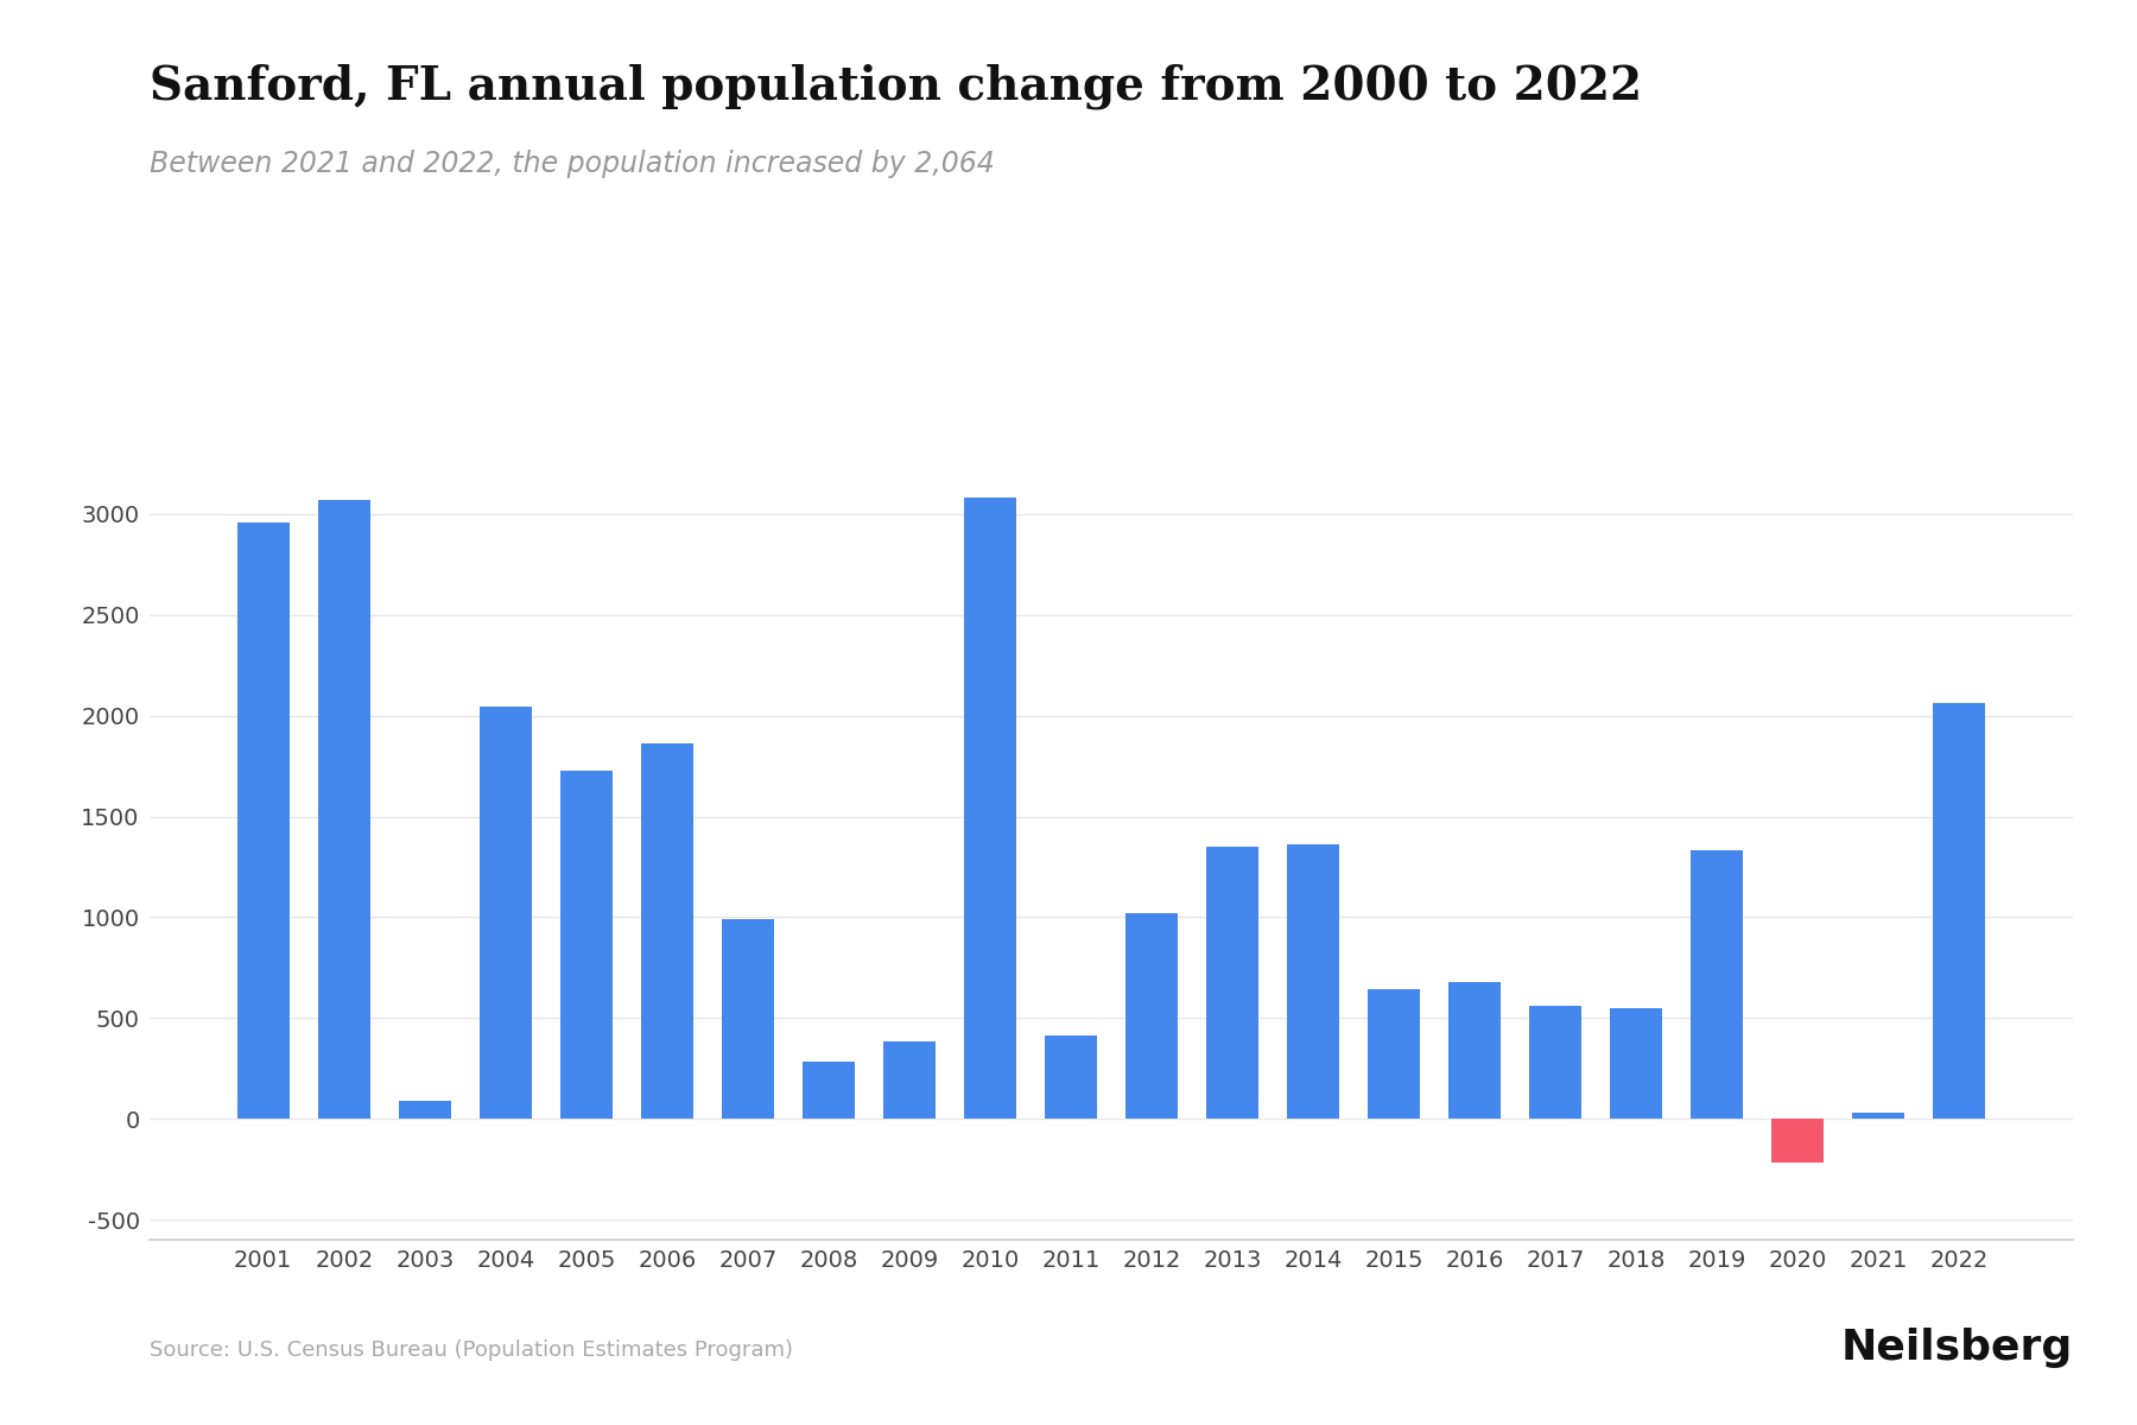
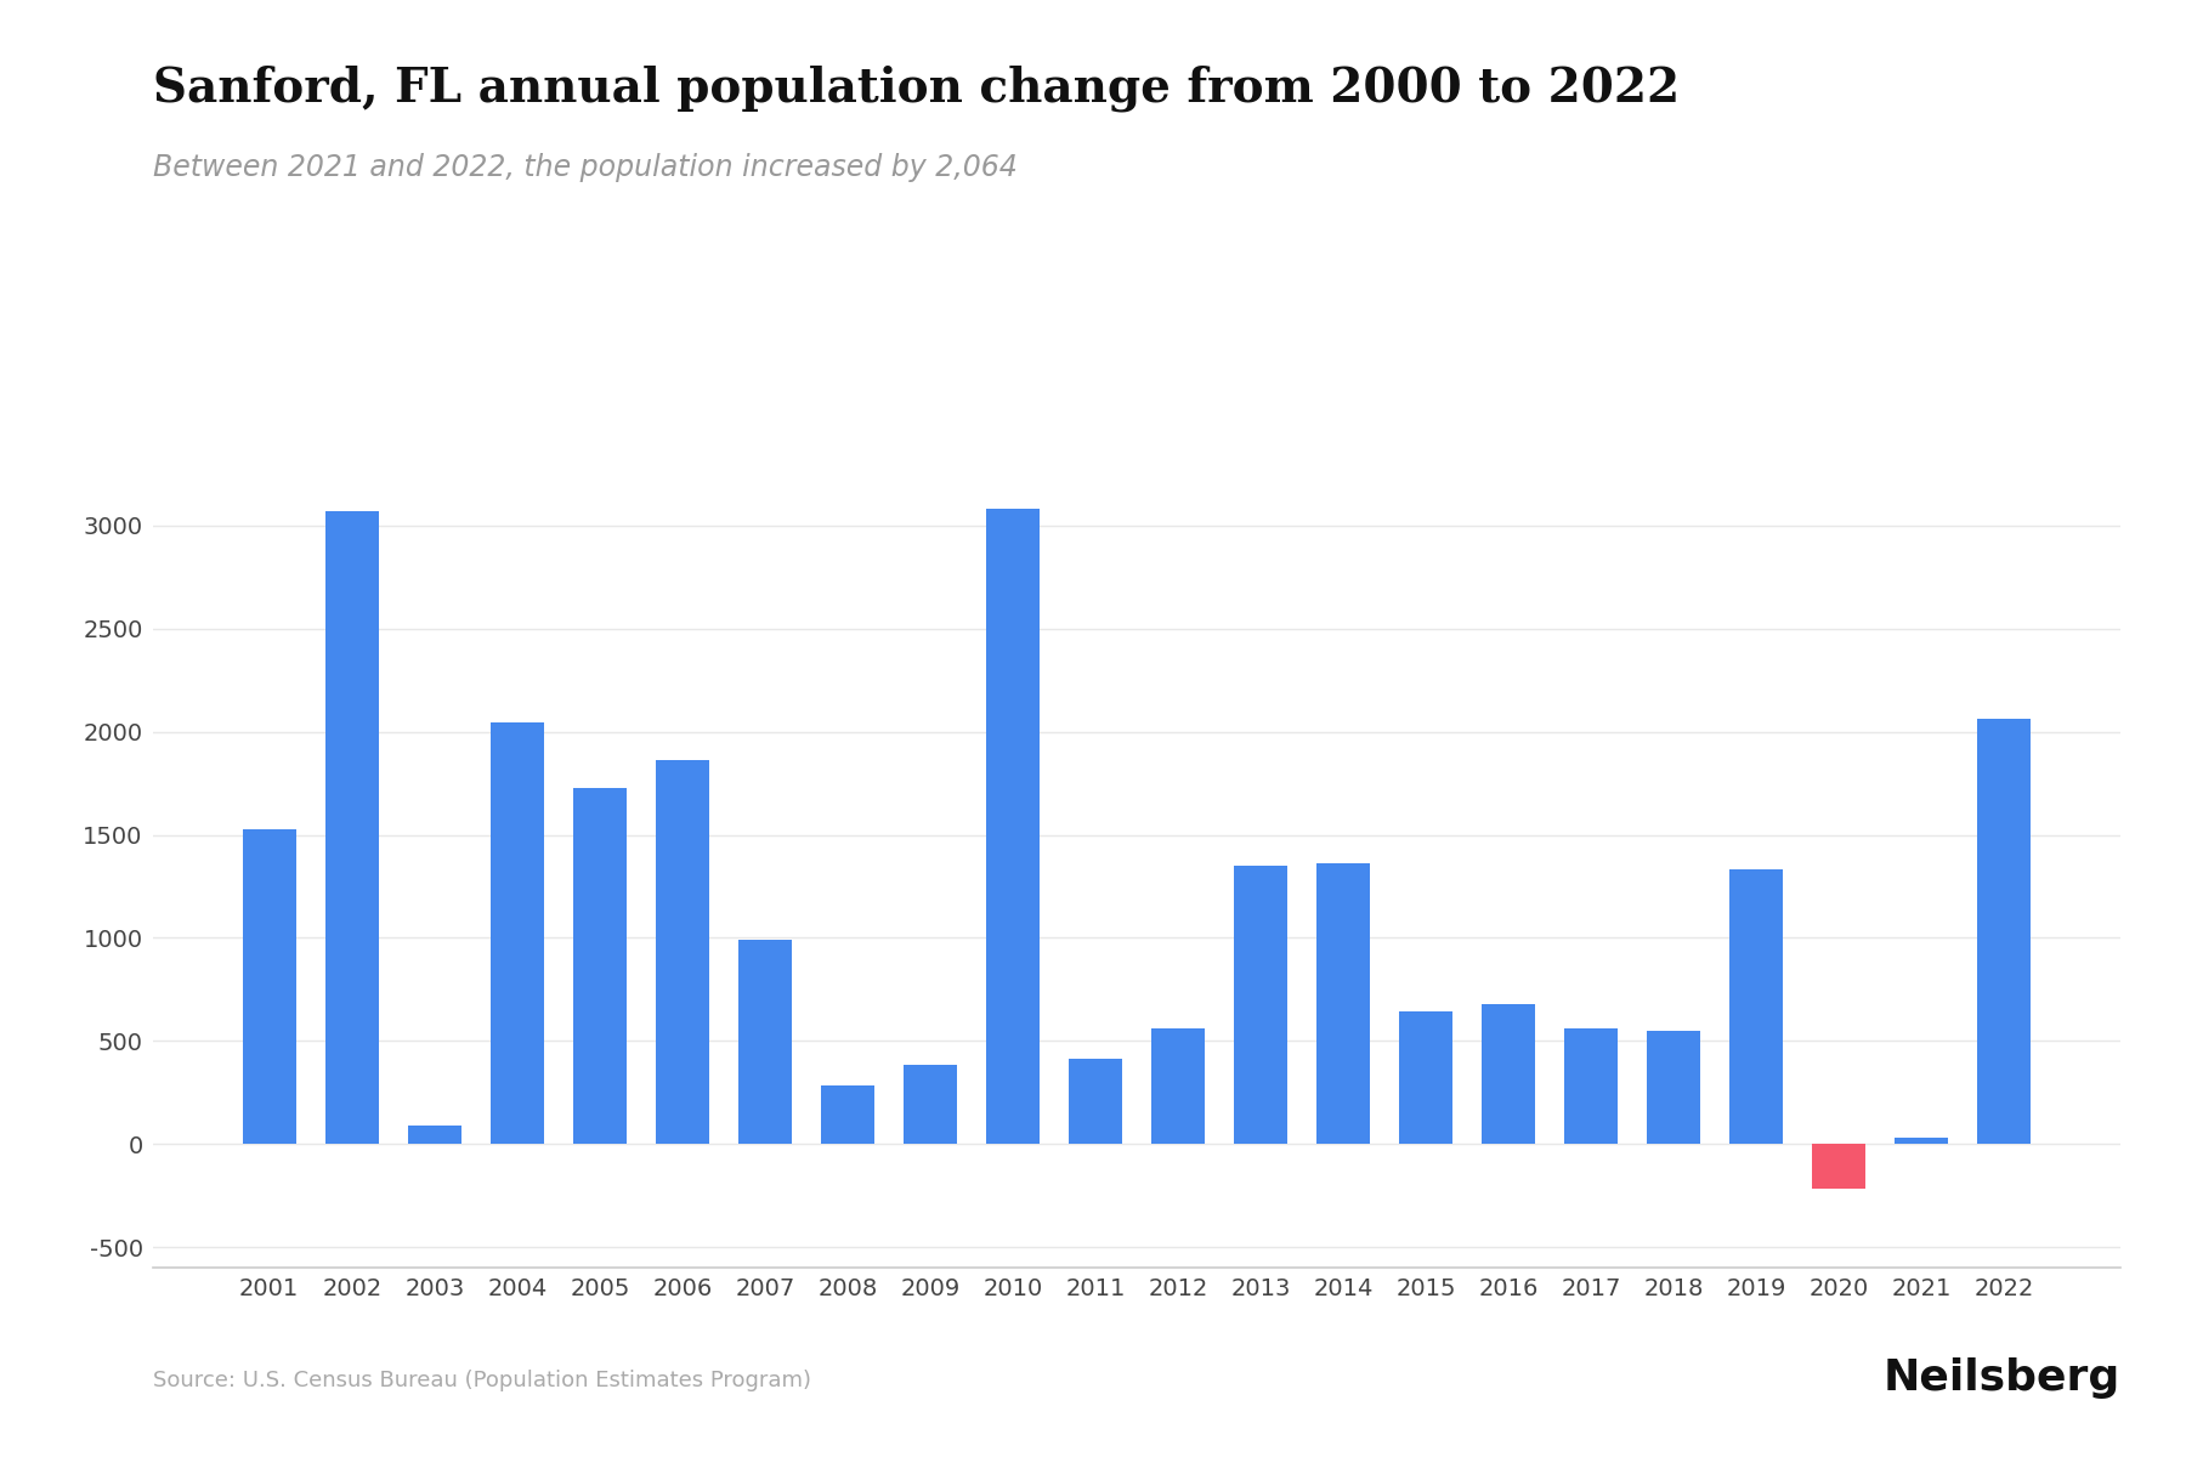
2001: 2960 -> 1520
2012: 1020 -> 560
